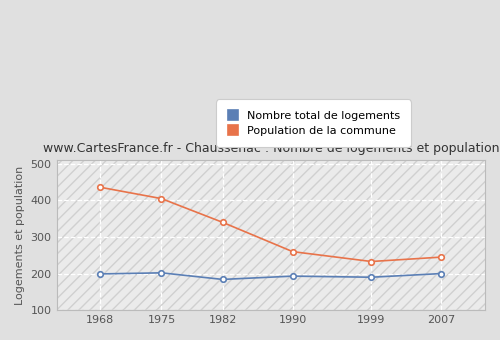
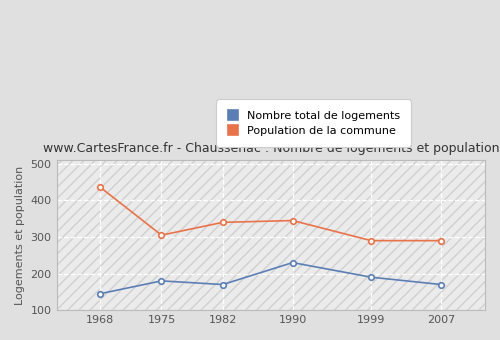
Nombre total de logements/1968: 199 -> 145
Nombre total de logements/1975: 202 -> 180
Population de la commune/1975: 405 -> 305
Nombre total de logements/1982: 184 -> 170
Nombre total de logements/1990: 193 -> 230
Population de la commune/1990: 260 -> 345
Population de la commune/1999: 233 -> 290
Nombre total de logements/2007: 200 -> 170
Population de la commune/2007: 245 -> 290
